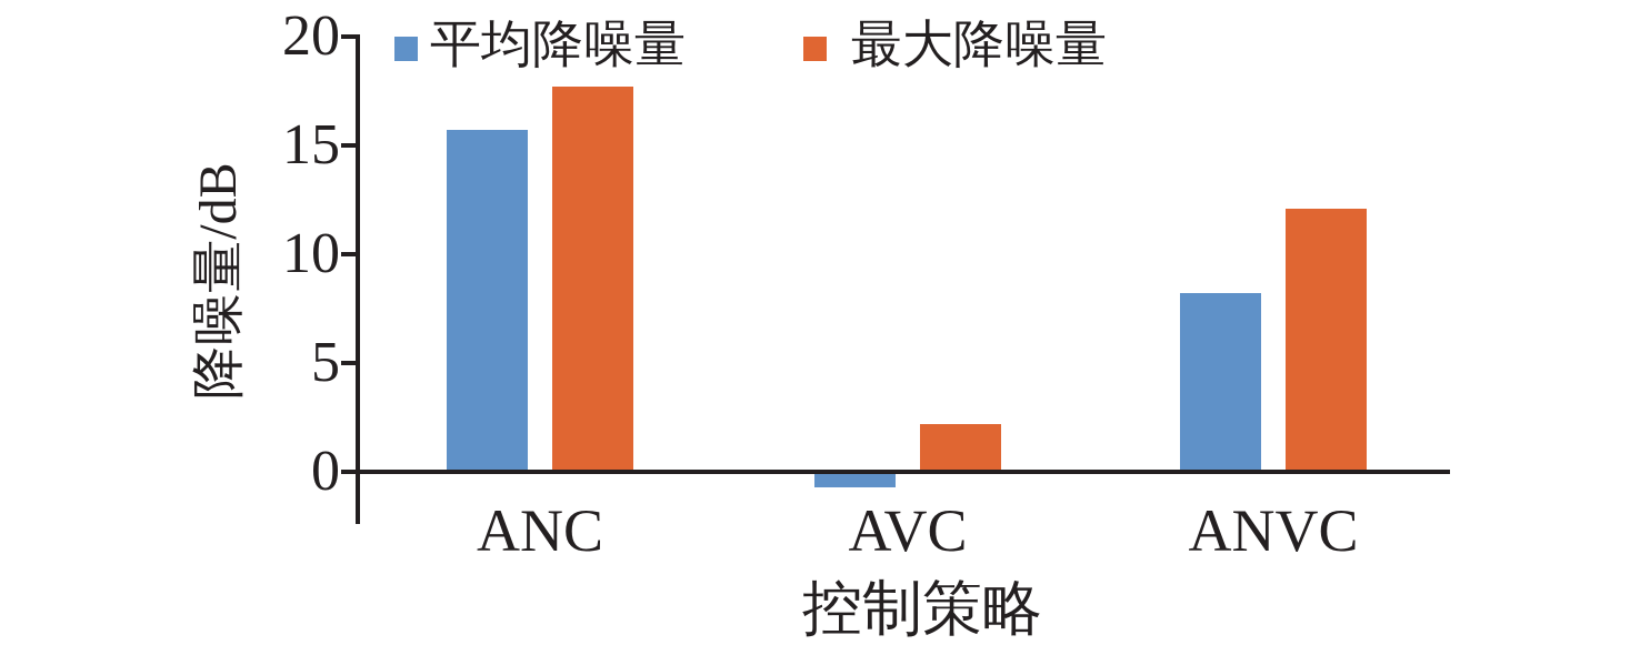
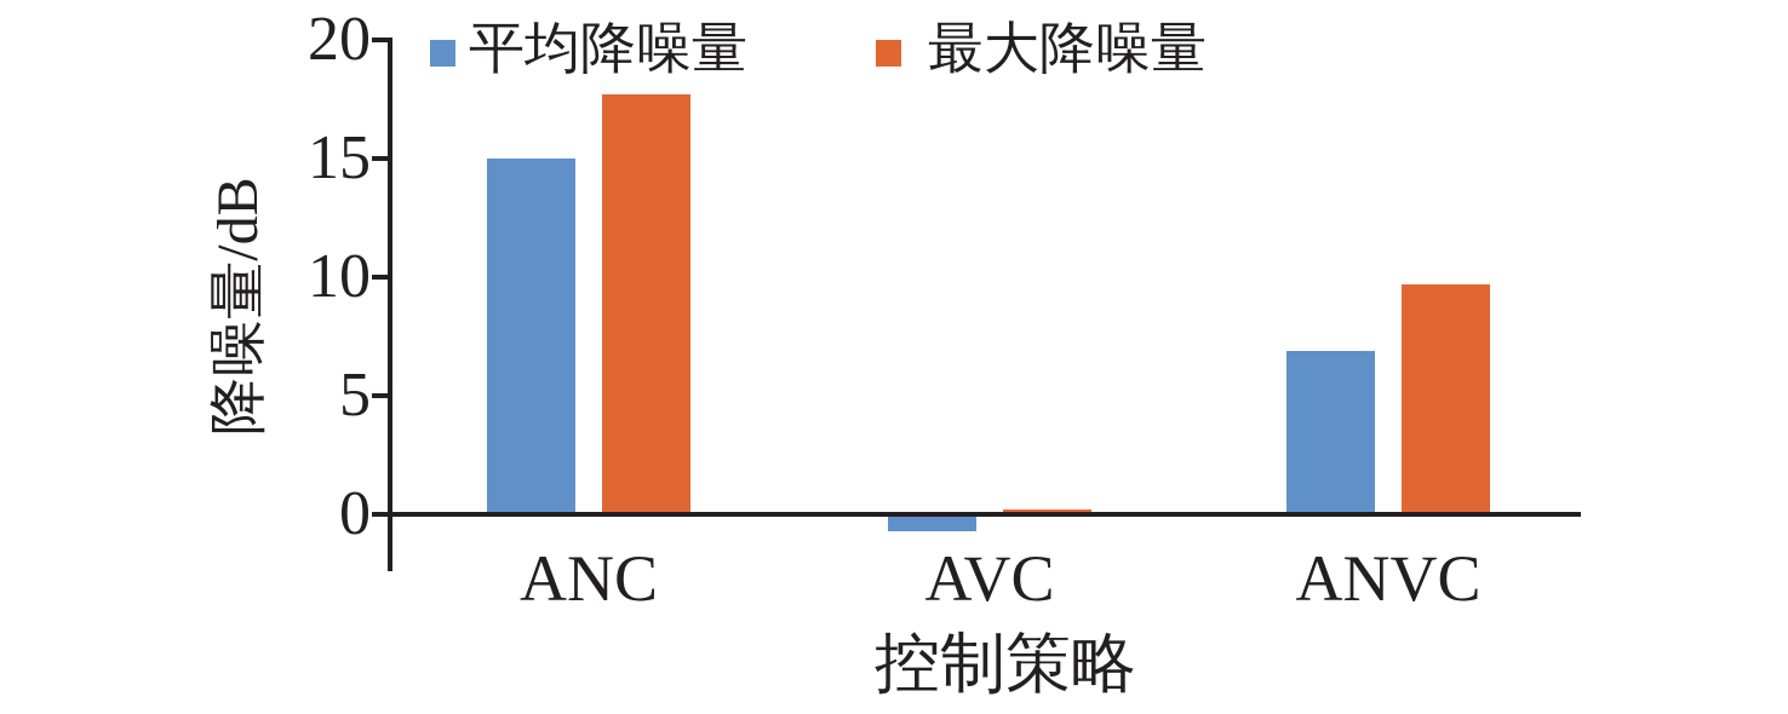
平均降噪量/ANC: 15.7 -> 15.0
最大降噪量/AVC: 2.2 -> 0.2
平均降噪量/ANVC: 8.2 -> 6.9
最大降噪量/ANVC: 12.1 -> 9.7
